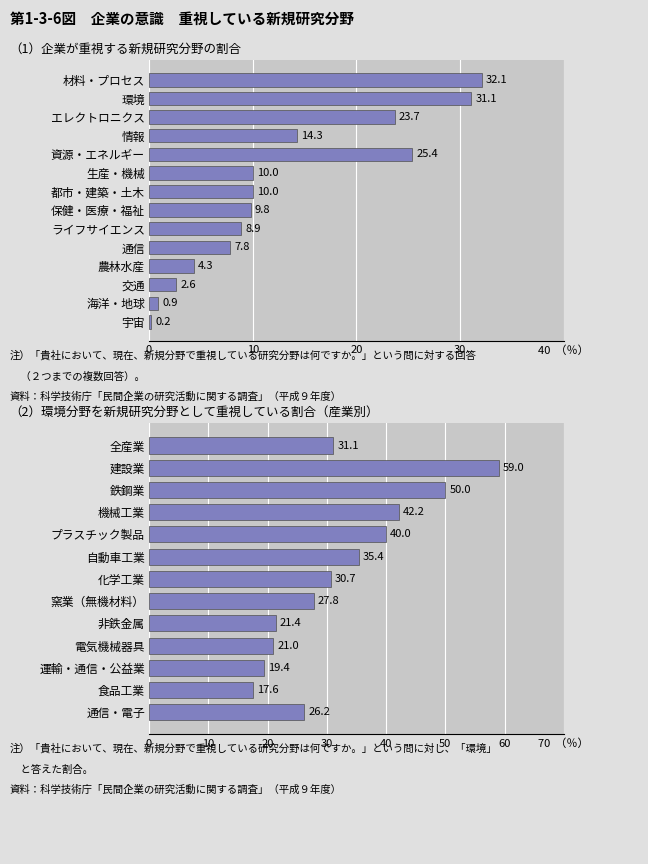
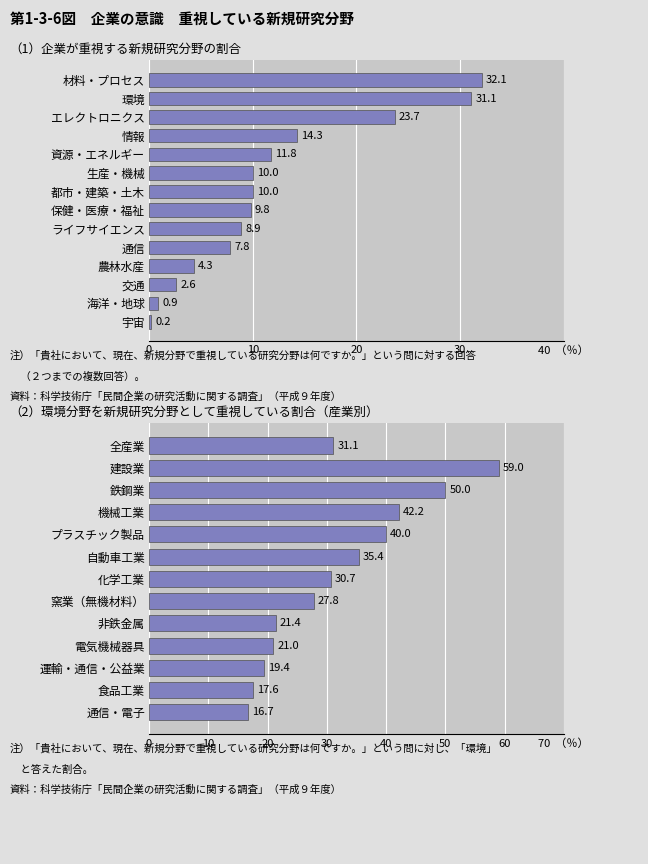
資源・エネルギー: 25.4 -> 11.8
通信・電子: 26.2 -> 16.7
